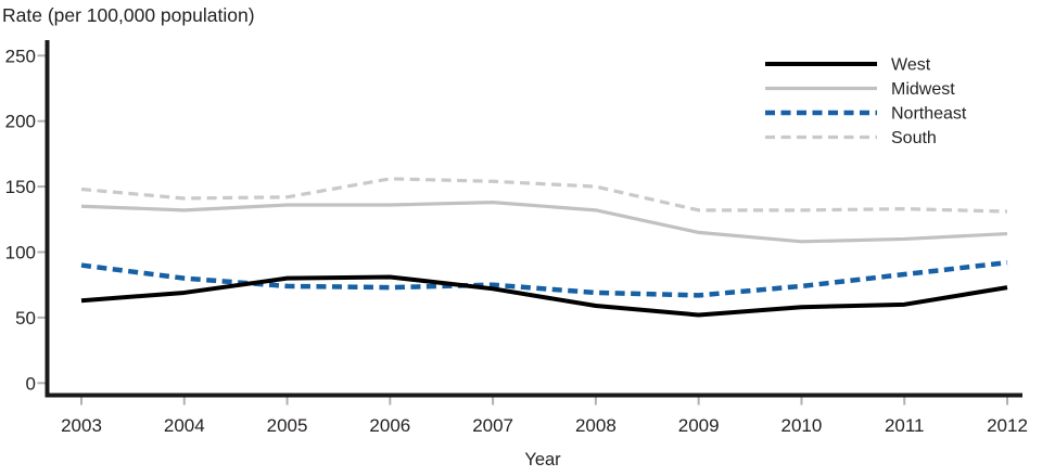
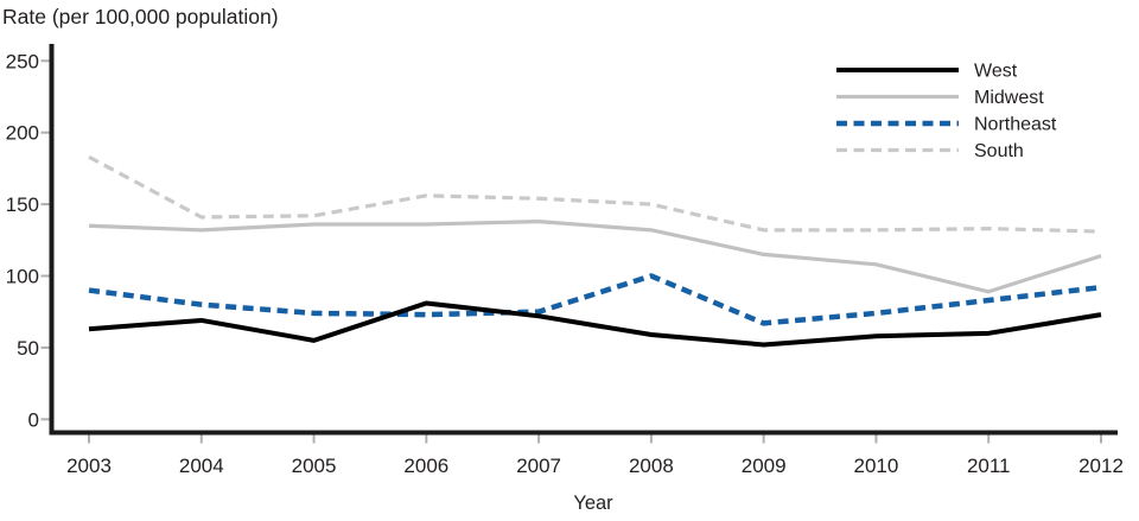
South/2003: 148 -> 183
West/2005: 80 -> 55
Northeast/2008: 69 -> 100
Midwest/2011: 110 -> 89
